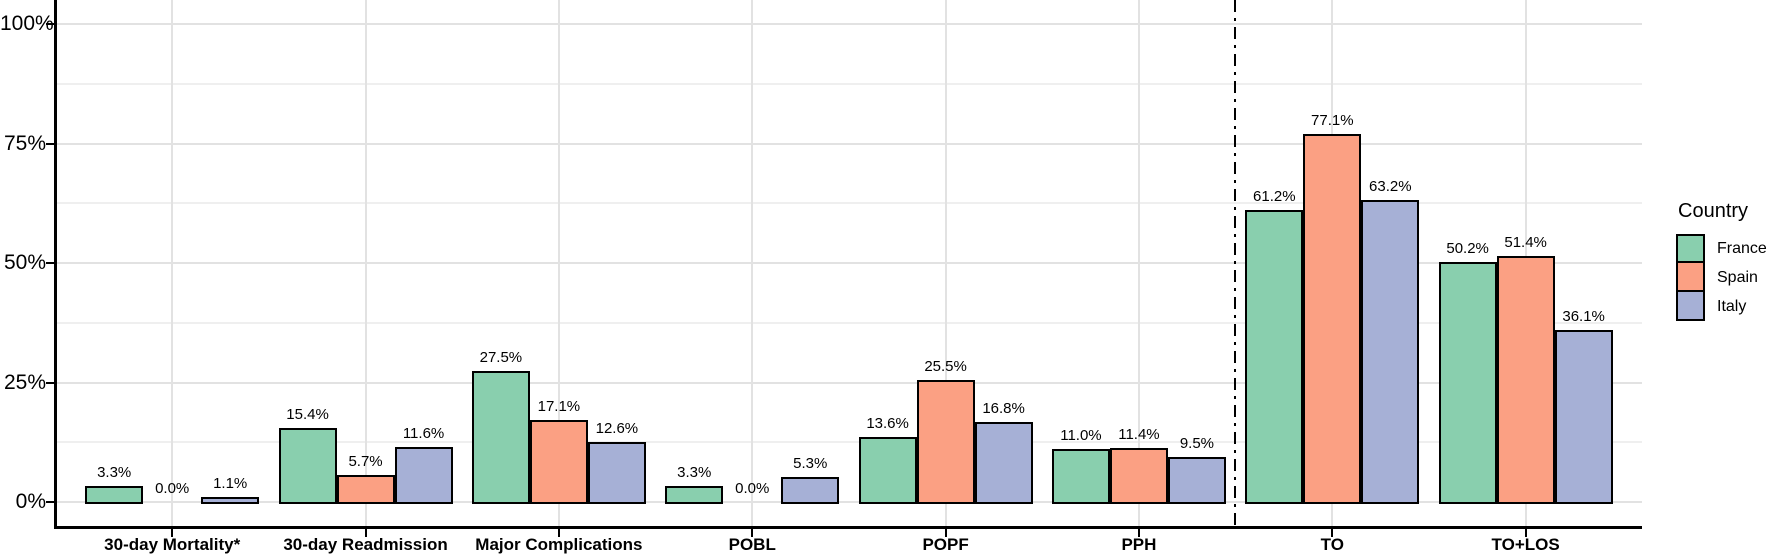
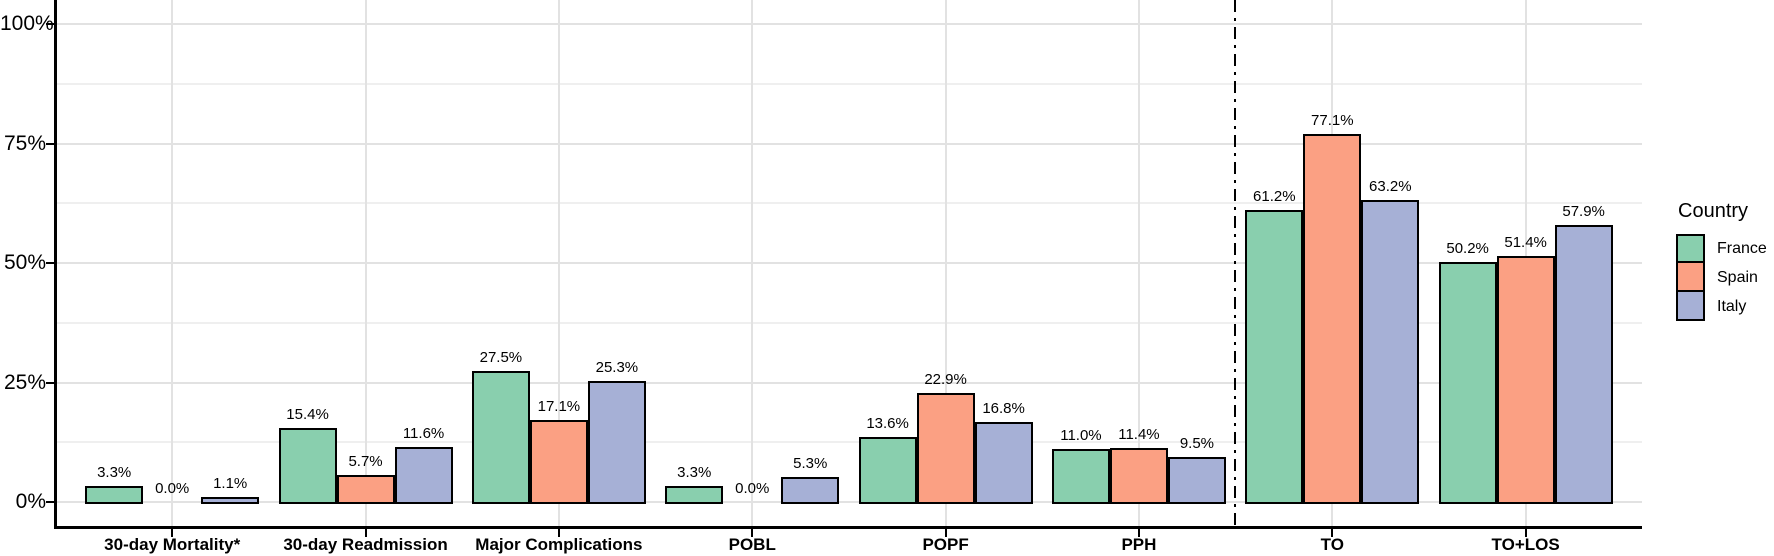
Italy/Major Complications: 12.6% -> 25.3%
Spain/POPF: 25.5% -> 22.9%
Italy/TO+LOS: 36.1% -> 57.9%
